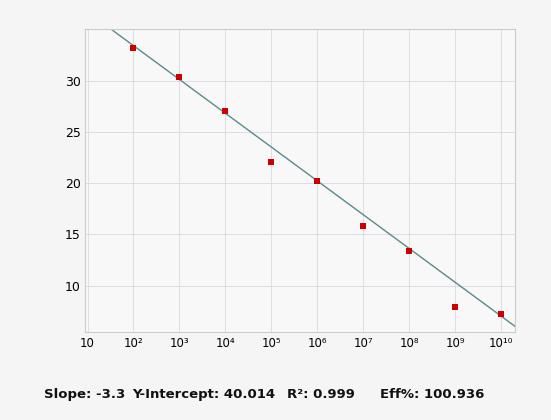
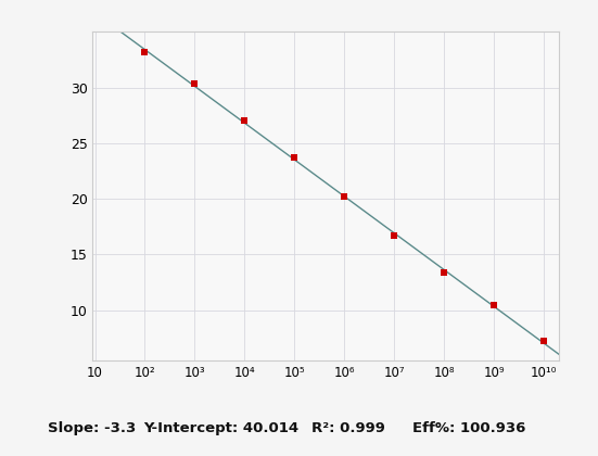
10⁵: 22.1 -> 23.7
10⁷: 15.8 -> 16.7
10⁹: 7.9 -> 10.5
